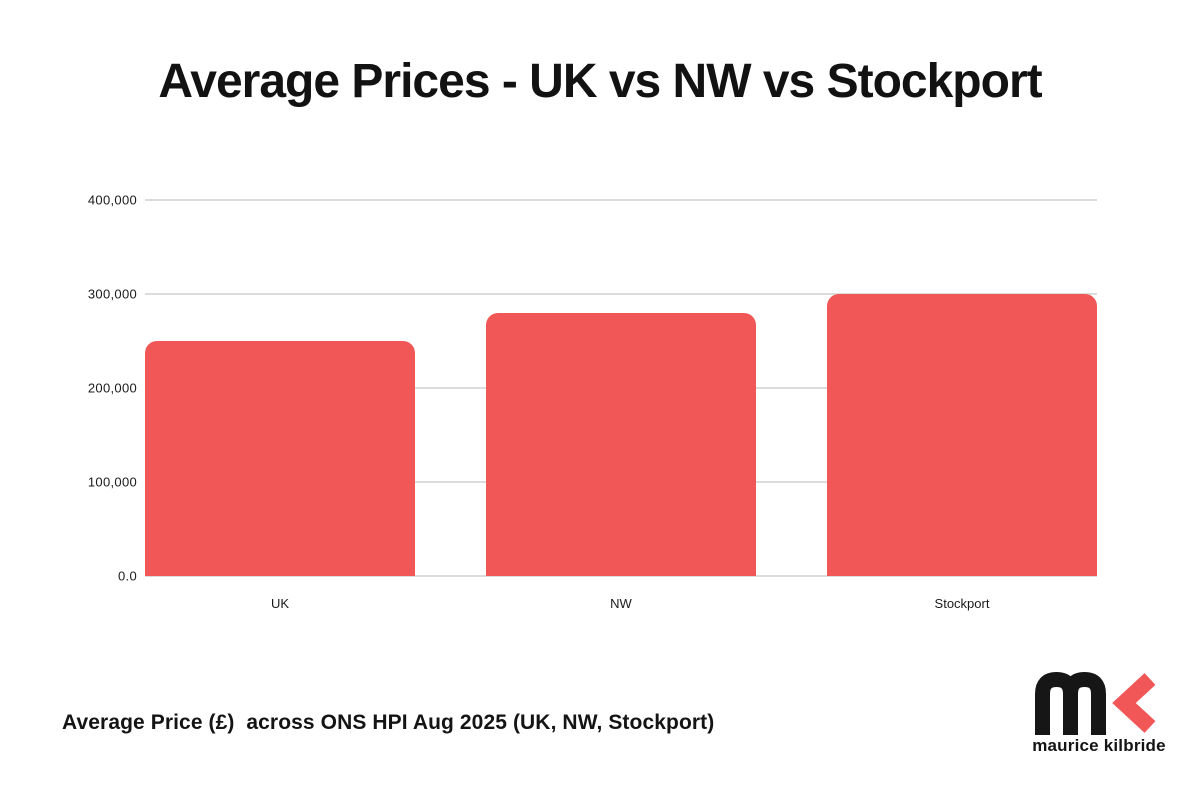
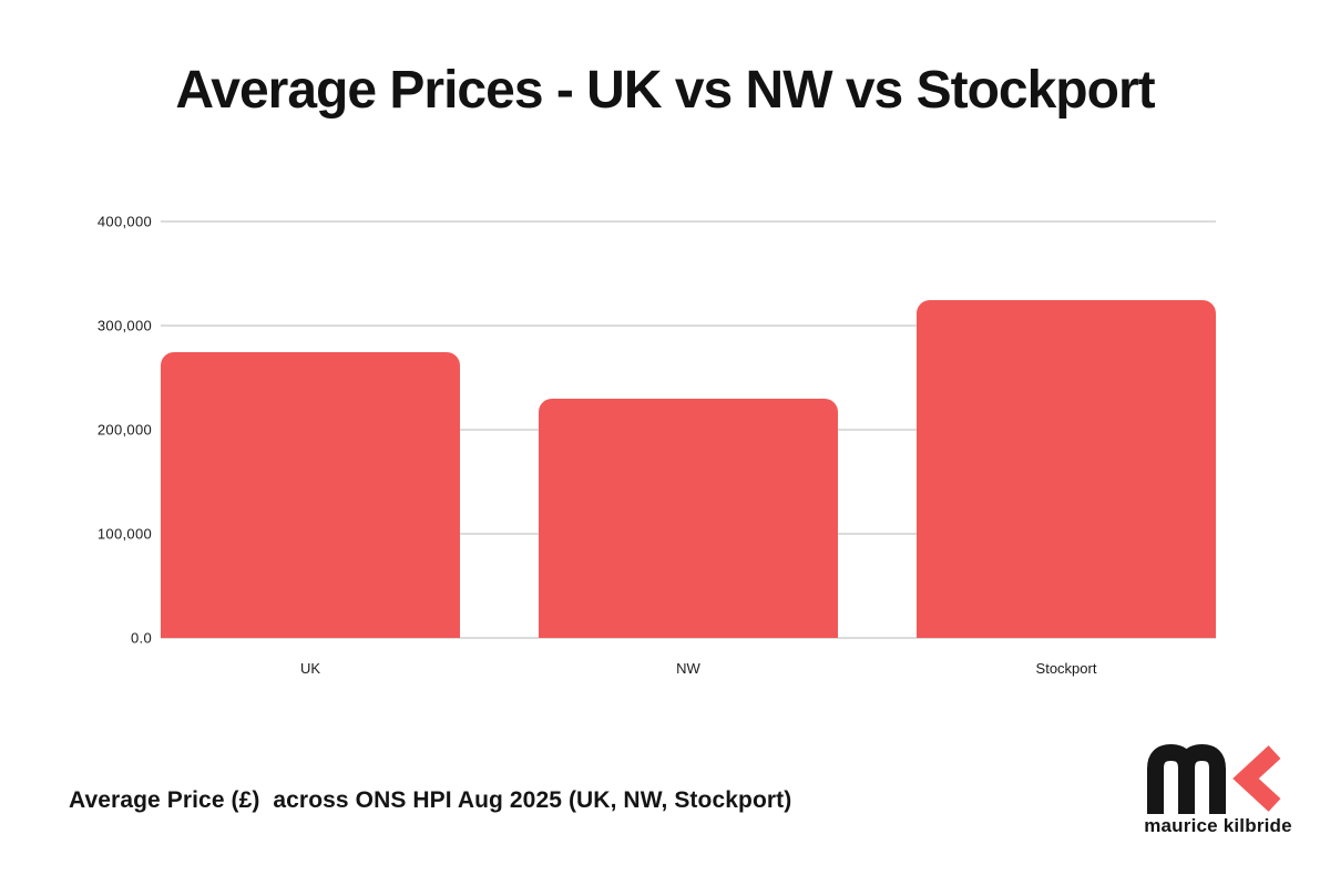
UK: 250000 -> 270000
NW: 280000 -> 230000
Stockport: 300000 -> 320000
